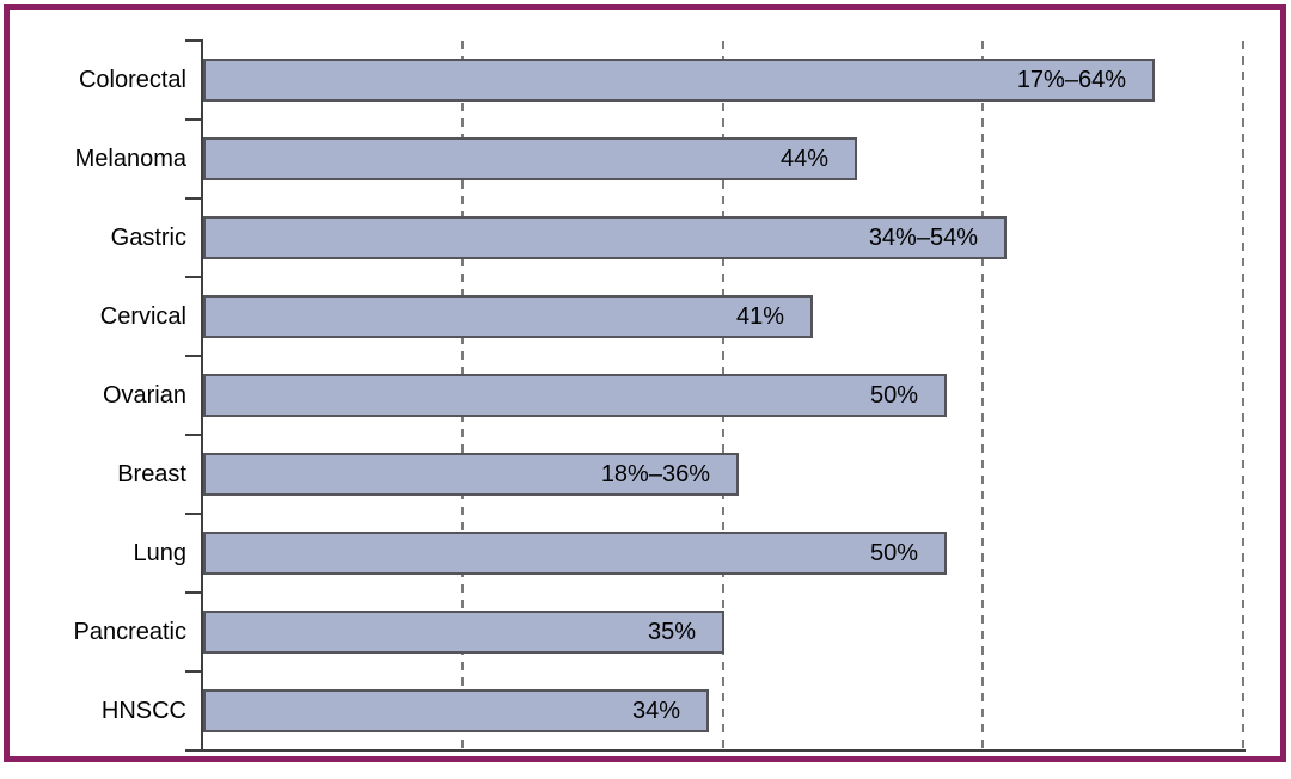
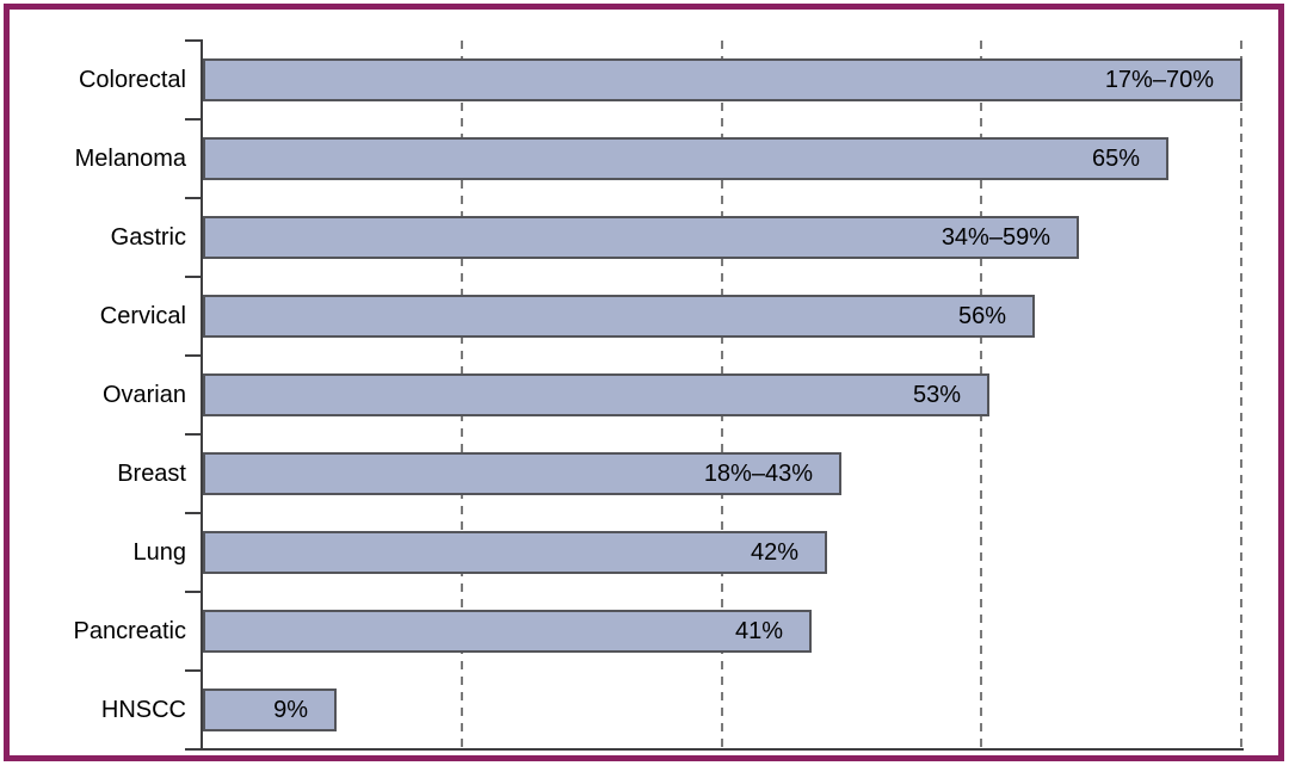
Colorectal: 64 -> 70
Melanoma: 44% -> 65%
Gastric: 54 -> 59
Cervical: 41% -> 56%
Ovarian: 50% -> 53%
Breast: 36 -> 43
Lung: 50% -> 42%
Pancreatic: 35% -> 41%
HNSCC: 34% -> 9%
